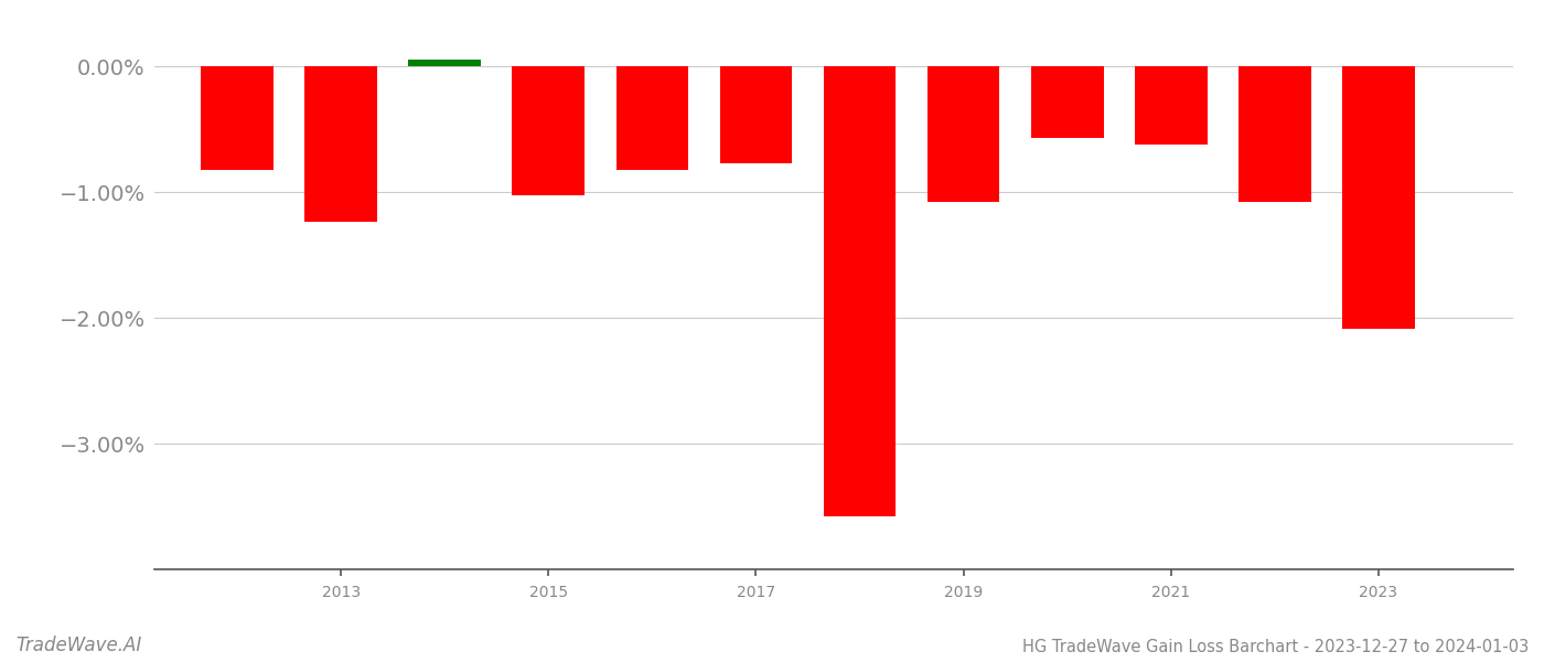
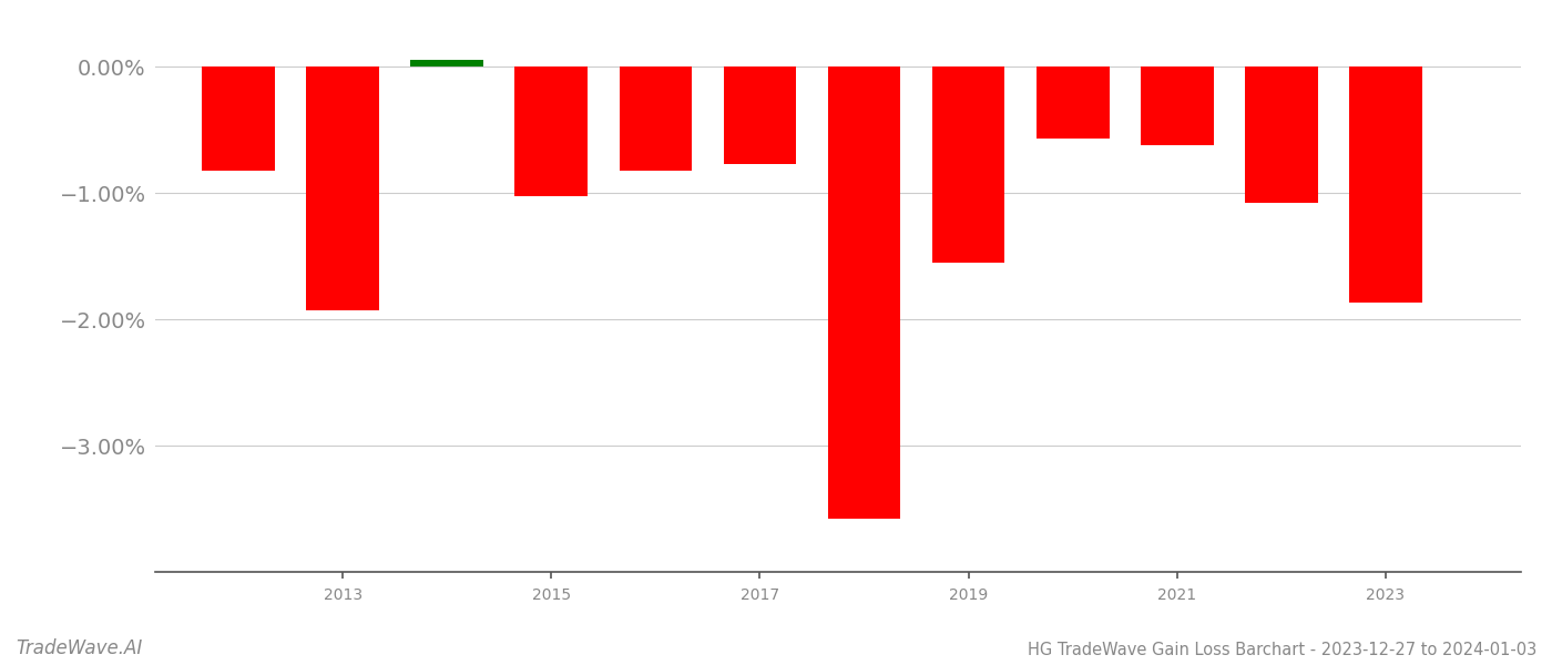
2013: -1.23% -> -1.93%
2019: -1.08% -> -1.55%
2023: -2.09% -> -1.87%
